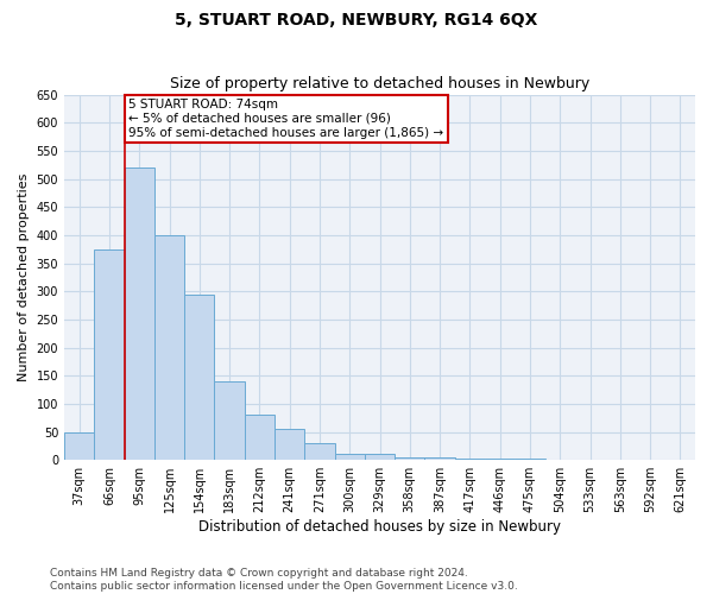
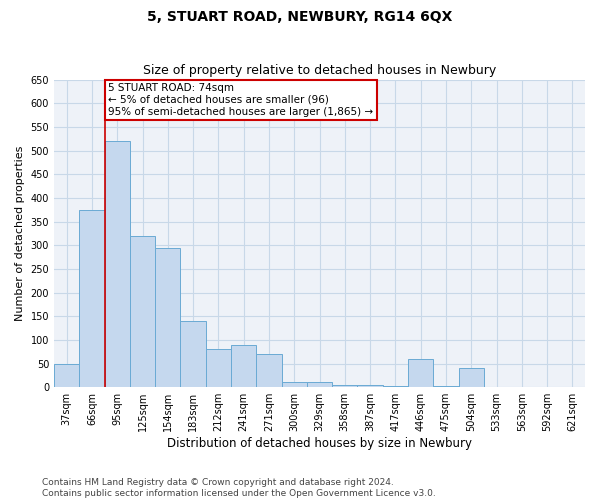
125sqm: 400 -> 320
241sqm: 55 -> 90
271sqm: 30 -> 70
446sqm: 2 -> 60
504sqm: 1 -> 40
